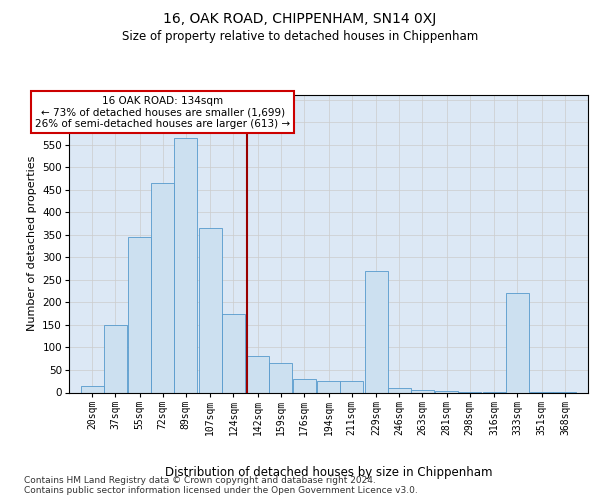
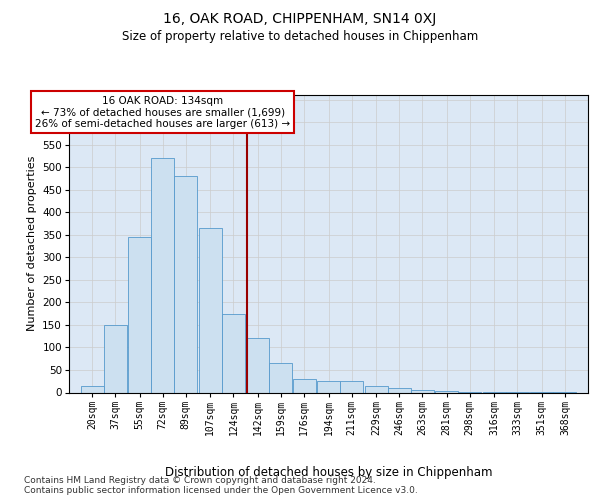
72sqm: 465 -> 520
89sqm: 565 -> 480
142sqm: 80 -> 120
229sqm: 270 -> 15
333sqm: 220 -> 1
